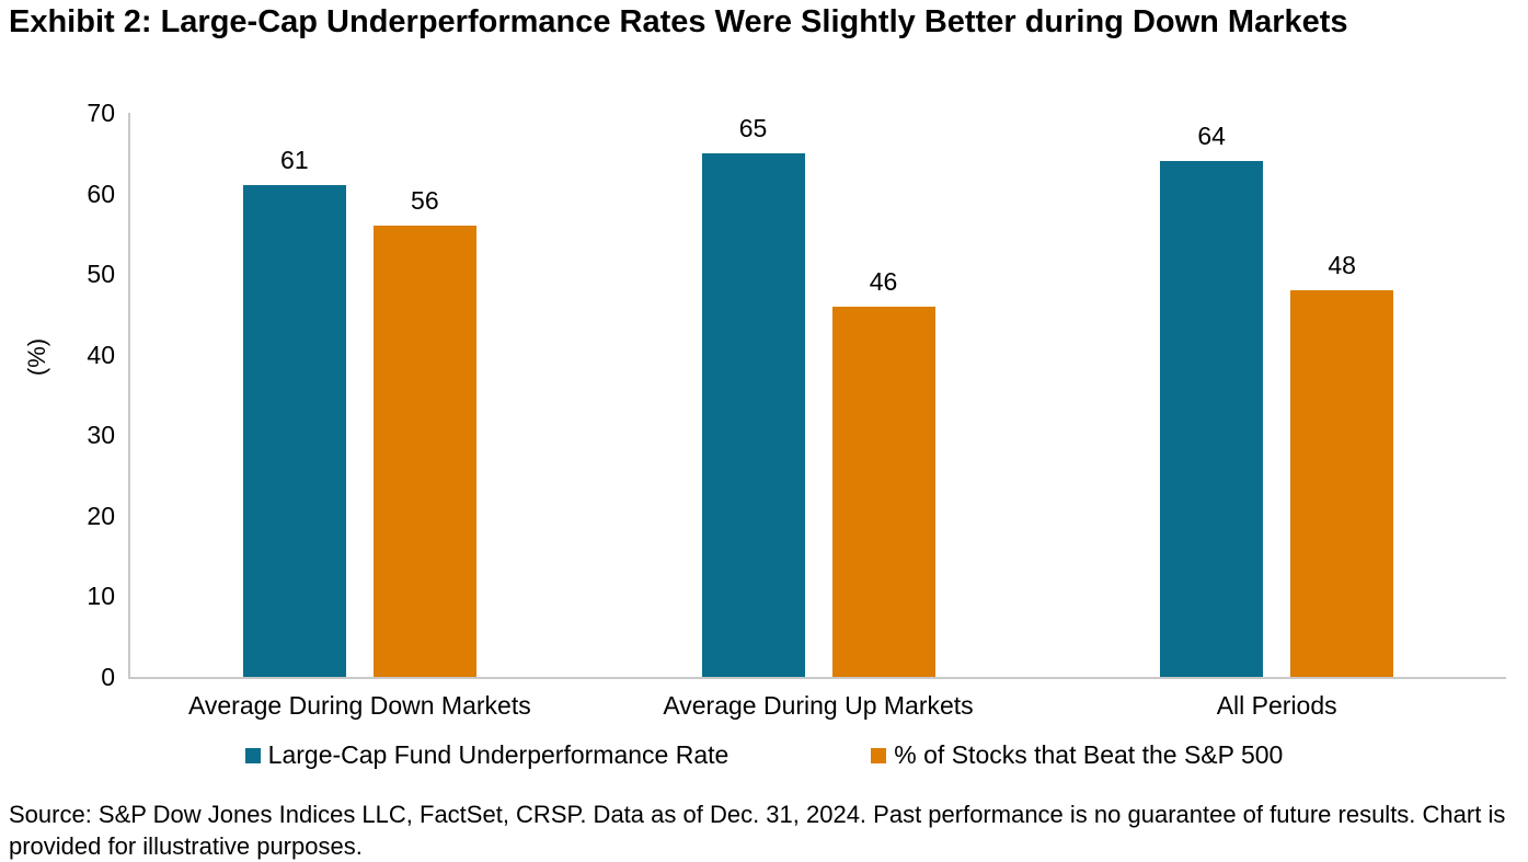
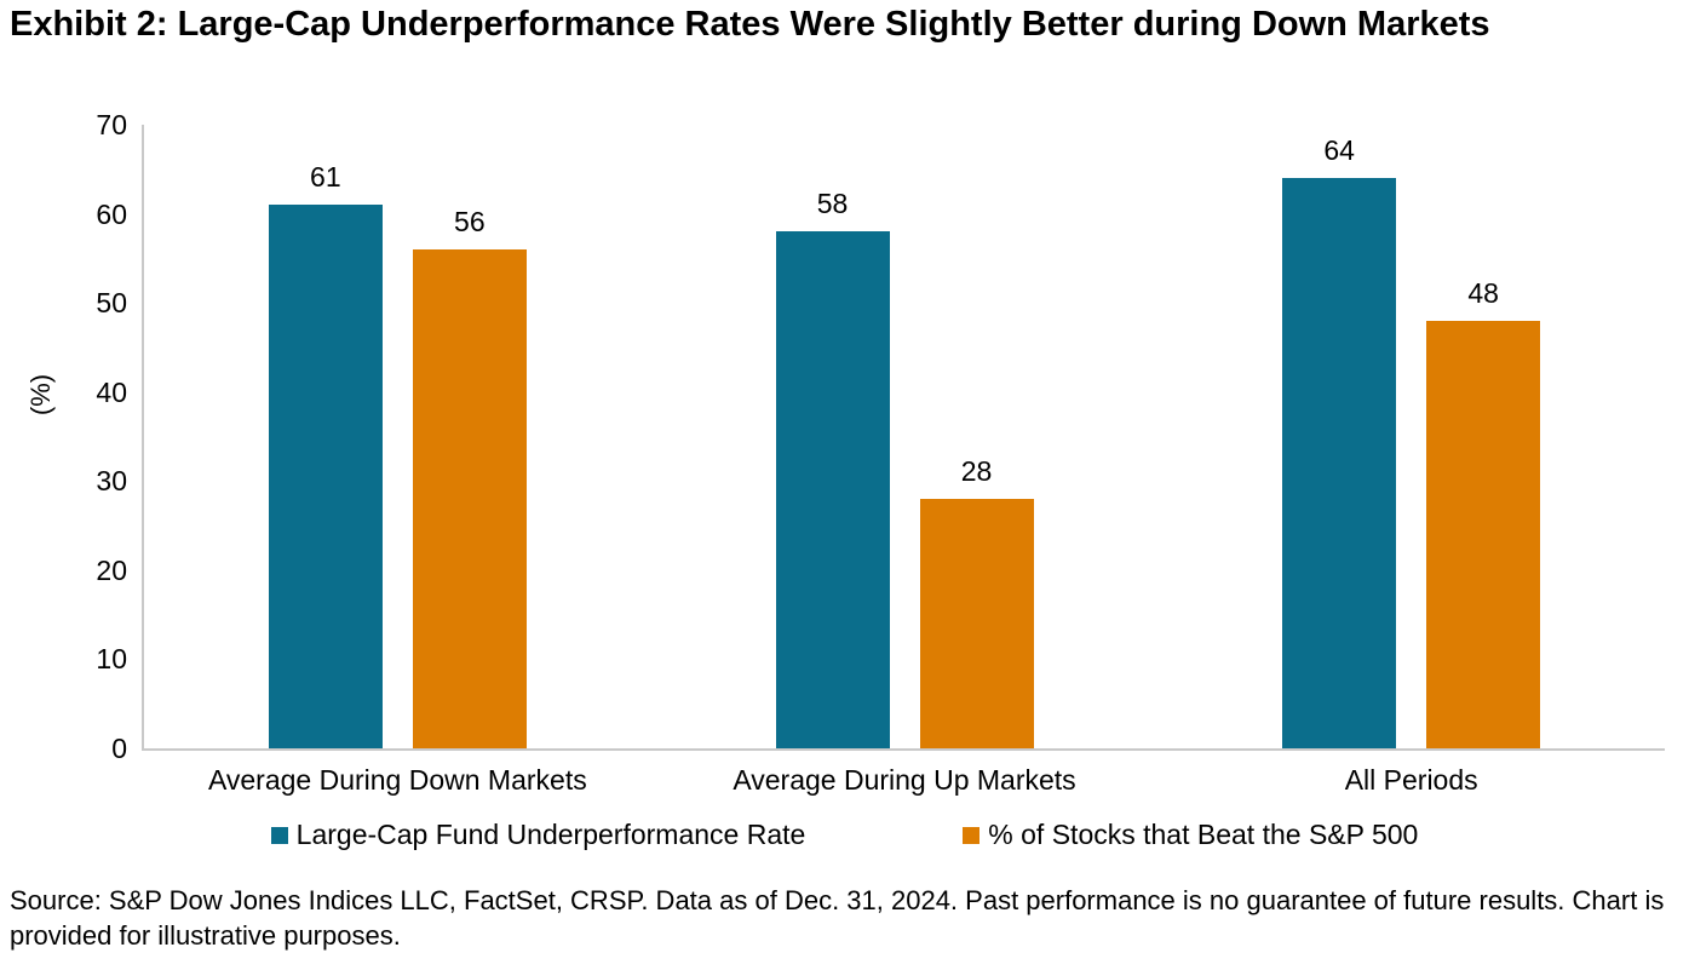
Large-Cap Fund Underperformance Rate/Average During Up Markets: 65 -> 58
% of Stocks that Beat the S&P 500/Average During Up Markets: 46 -> 28
